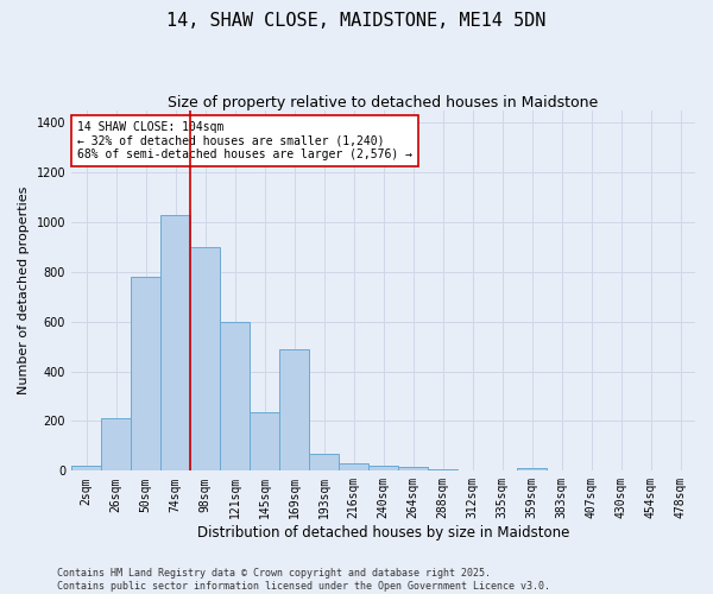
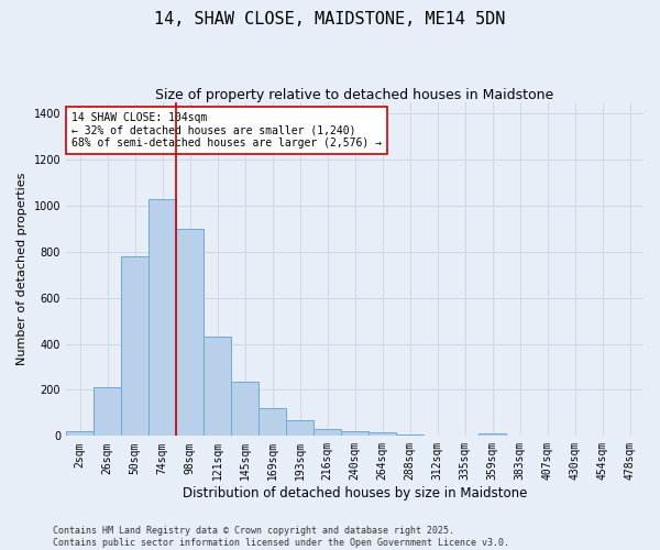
121sqm: 600 -> 430
169sqm: 490 -> 120
